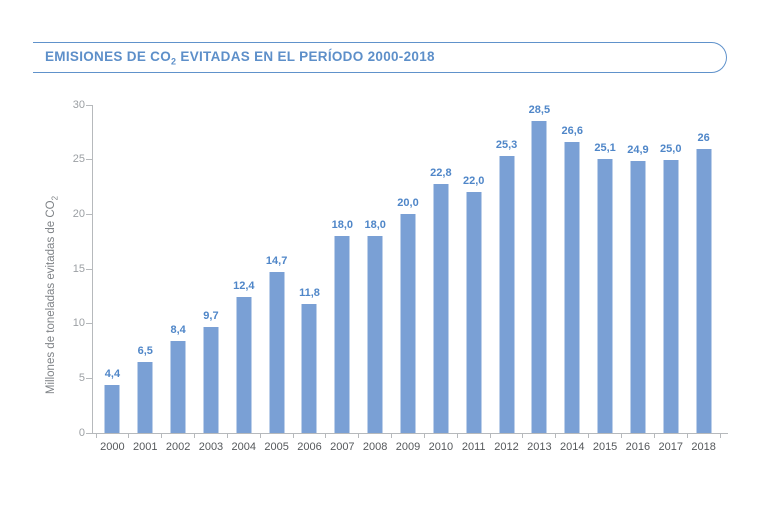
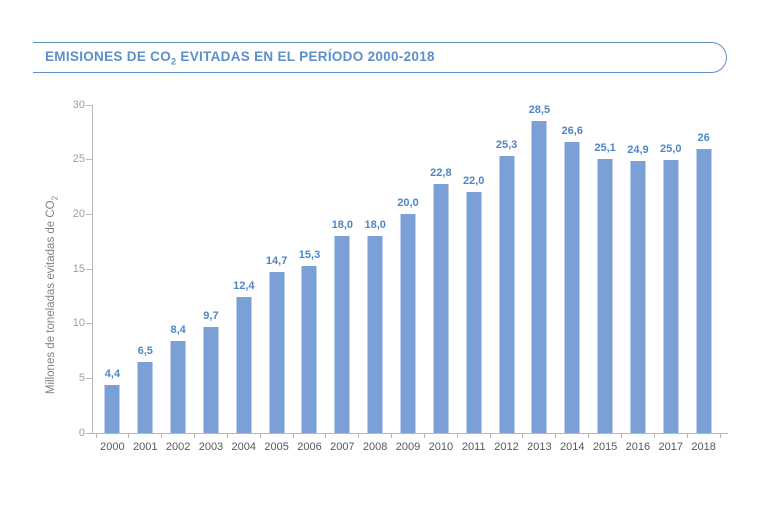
2006: 11,8 -> 15,3
